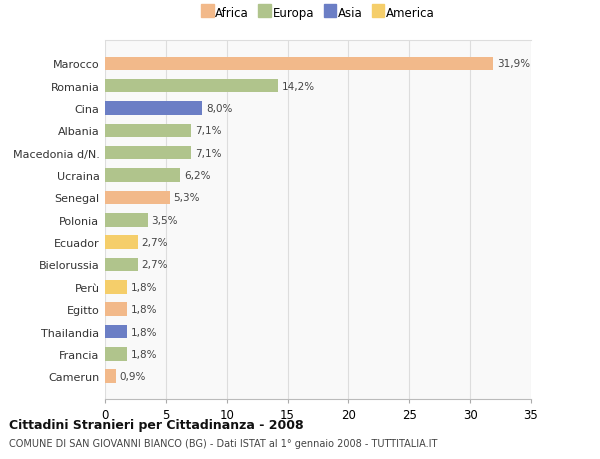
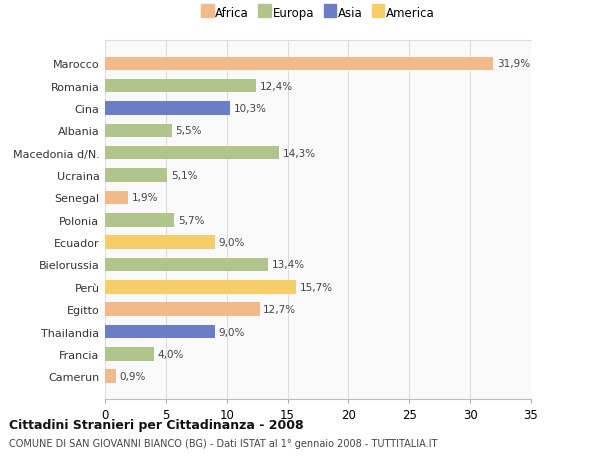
Romania: 14,2% -> 12,4%
Cina: 8,0% -> 10,3%
Albania: 7,1% -> 5,5%
Macedonia d/N.: 7,1% -> 14,3%
Ucraina: 6,2% -> 5,1%
Senegal: 5,3% -> 1,9%
Polonia: 3,5% -> 5,7%
Ecuador: 2,7% -> 9,0%
Bielorussia: 2,7% -> 13,4%
Perù: 1,8% -> 15,7%
Egitto: 1,8% -> 12,7%
Thailandia: 1,8% -> 9,0%
Francia: 1,8% -> 4,0%
